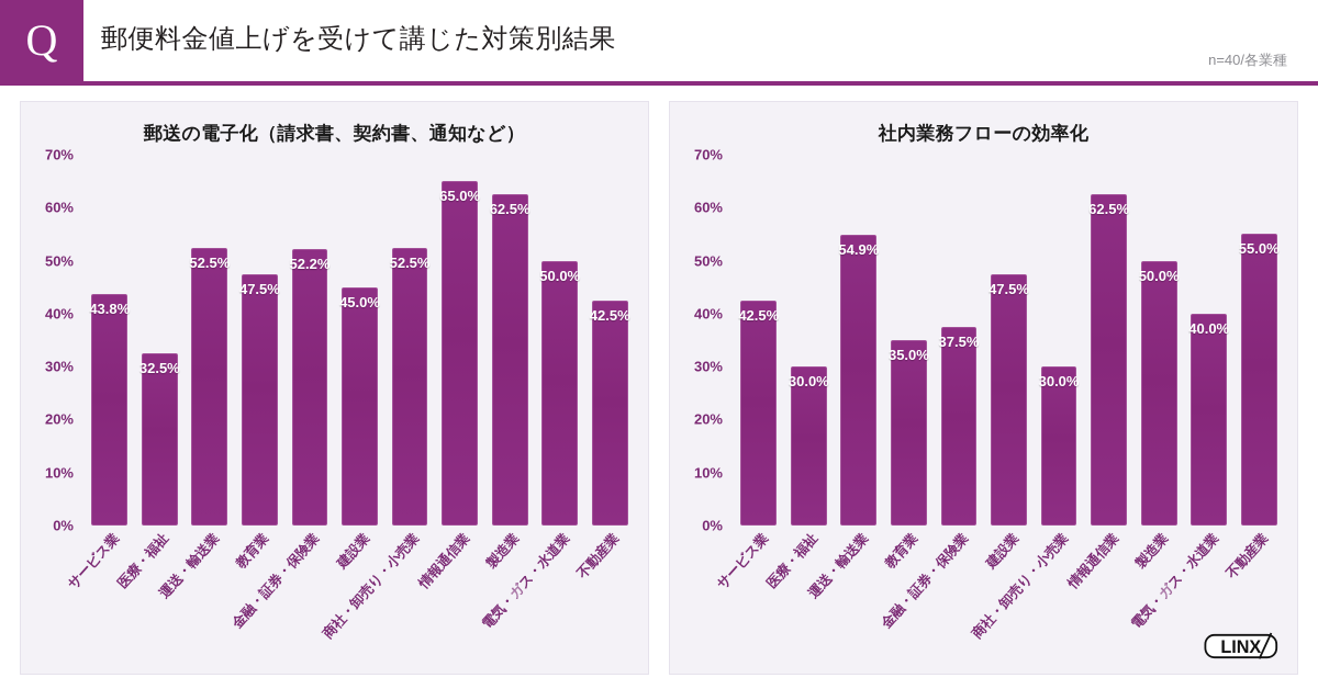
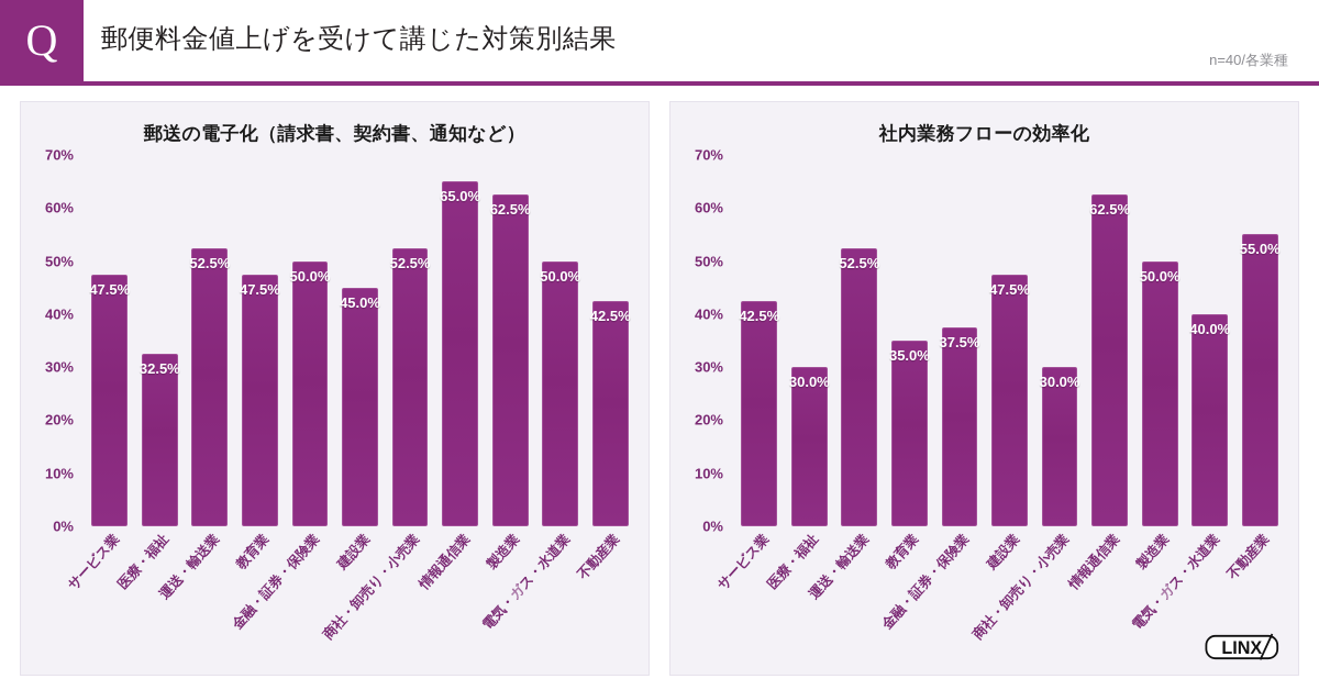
郵送の電子化（請求書、契約書、通知など）/サービス業: 43.8% -> 47.5%
郵送の電子化（請求書、契約書、通知など）/金融・証券・保険業: 52.2% -> 50.0%
社内業務フローの効率化/運送・輸送業: 54.9% -> 52.5%
